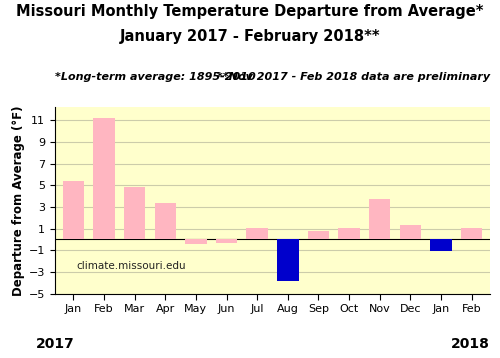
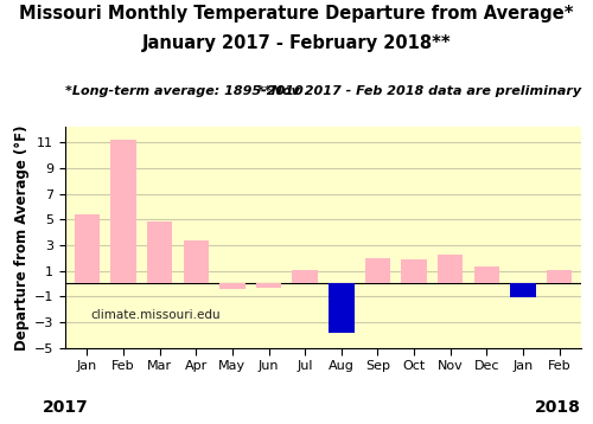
Sep: 0.8 -> 2.0
Oct: 1.1 -> 1.9
Nov: 3.7 -> 2.3
